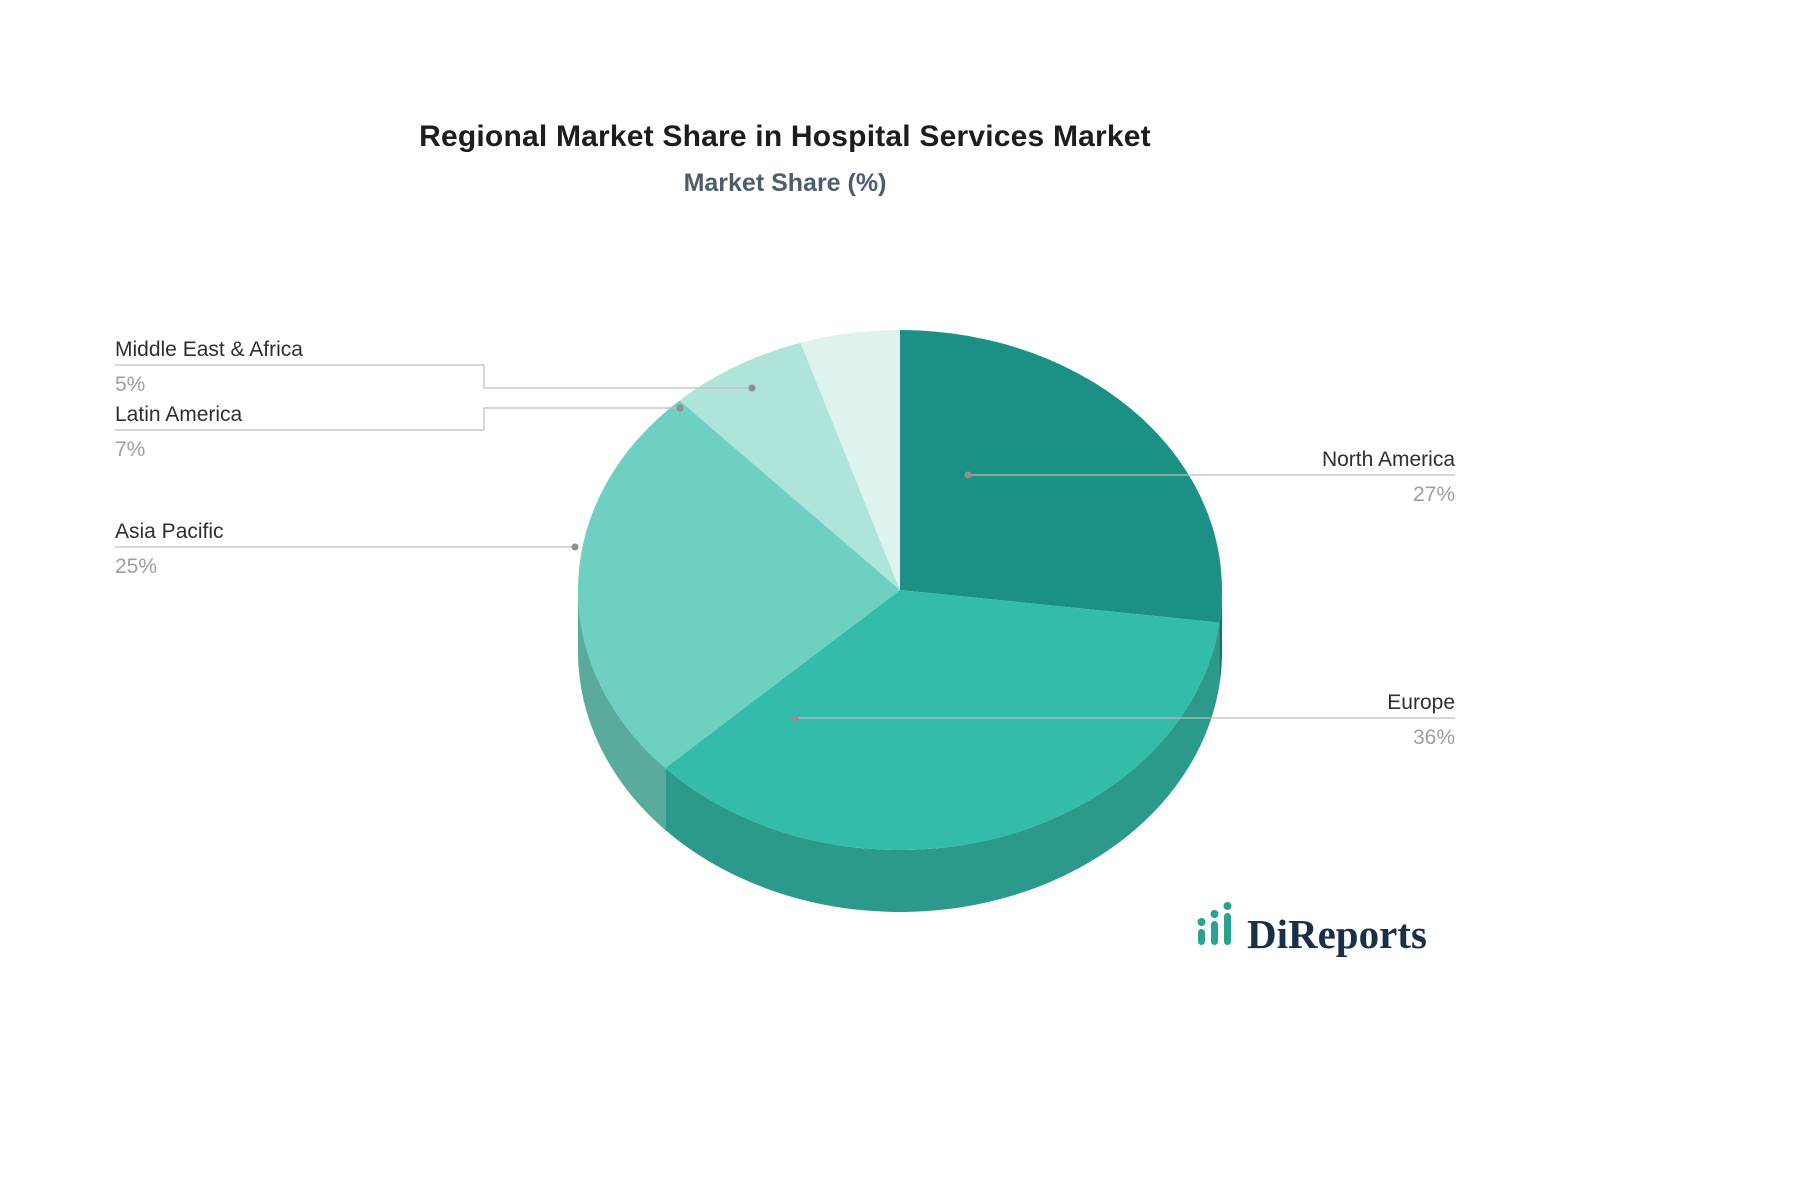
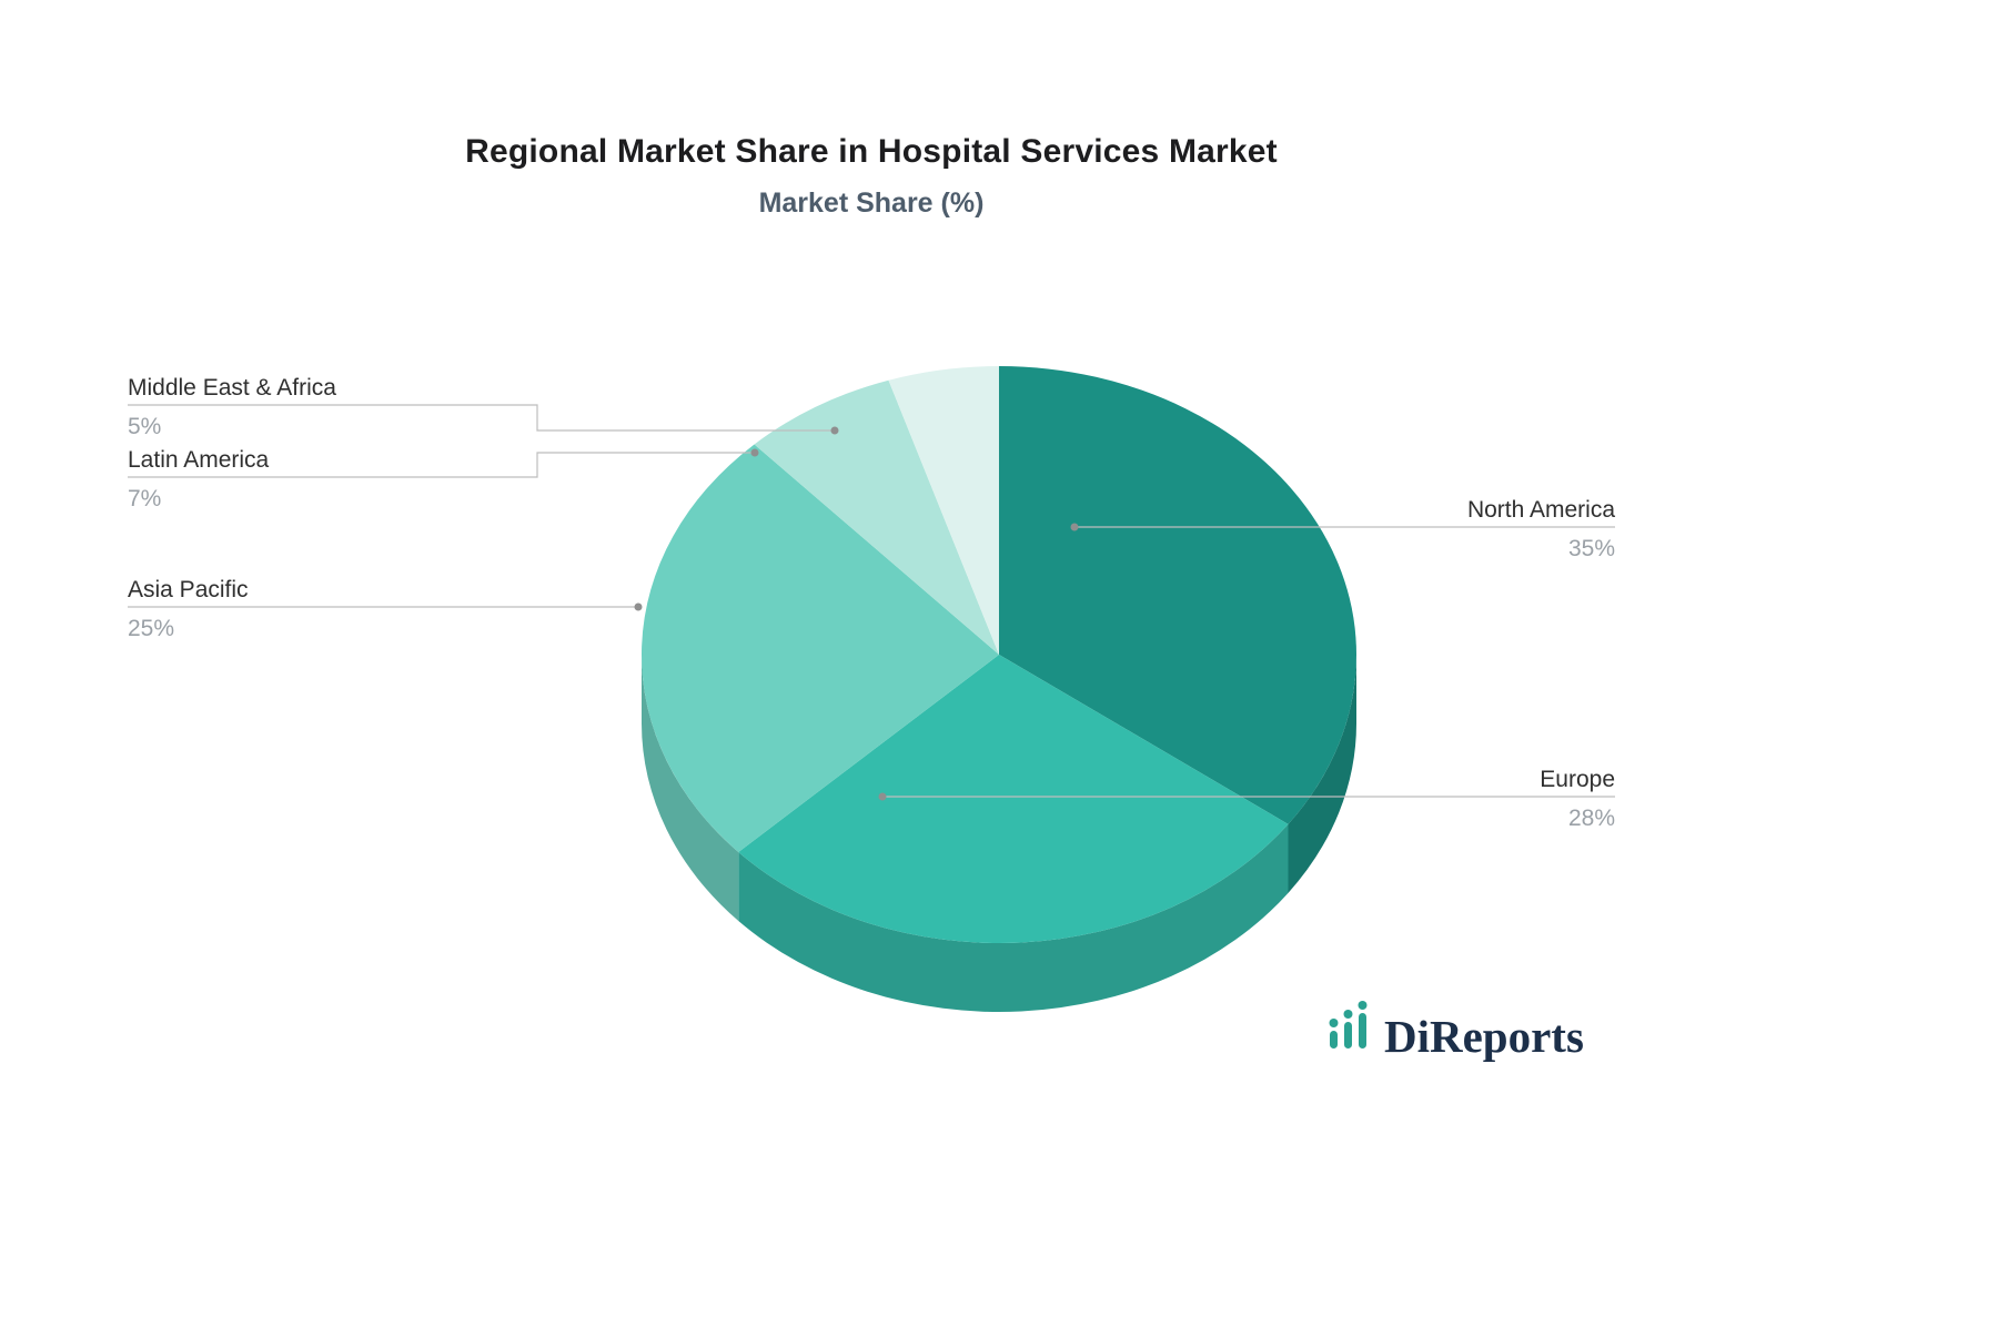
North America: 27% -> 35%
Europe: 36% -> 28%
